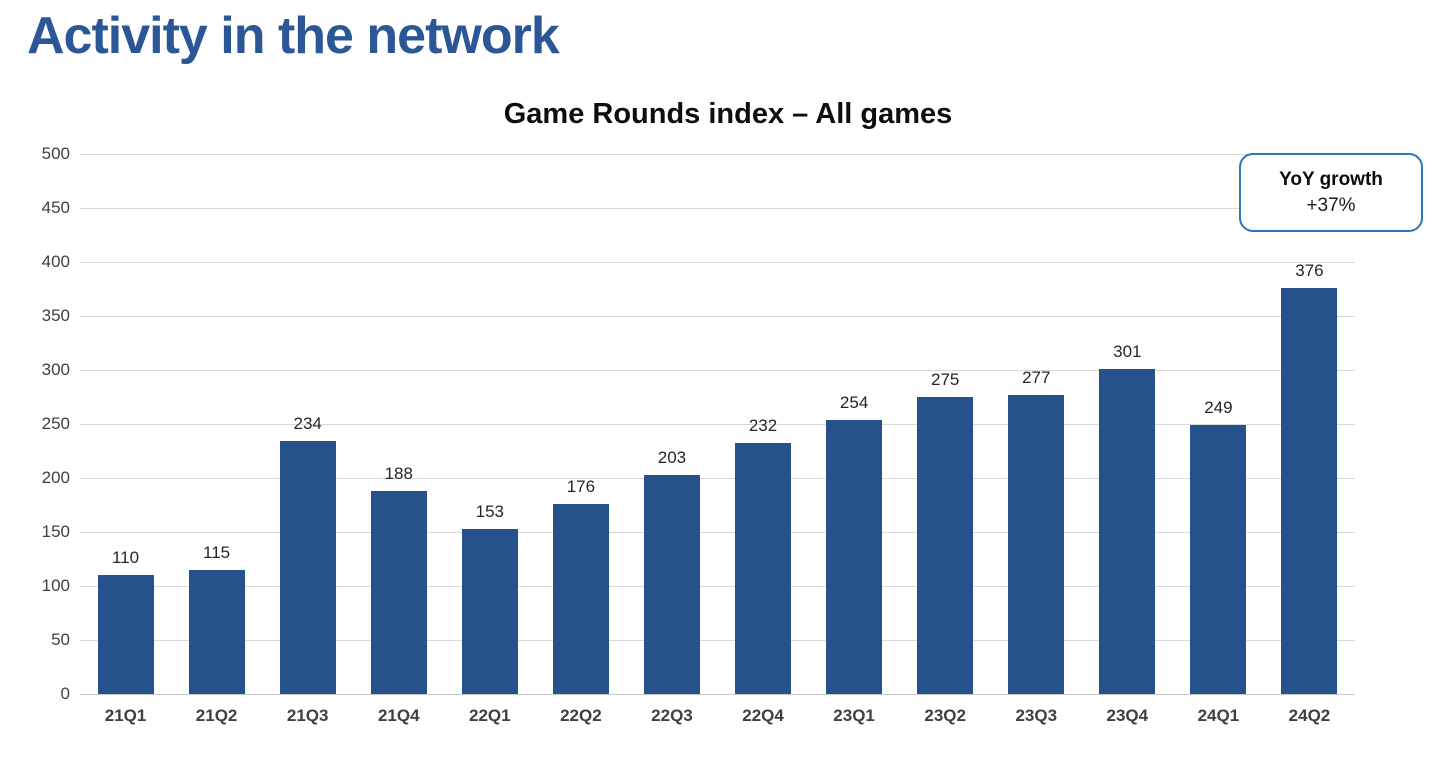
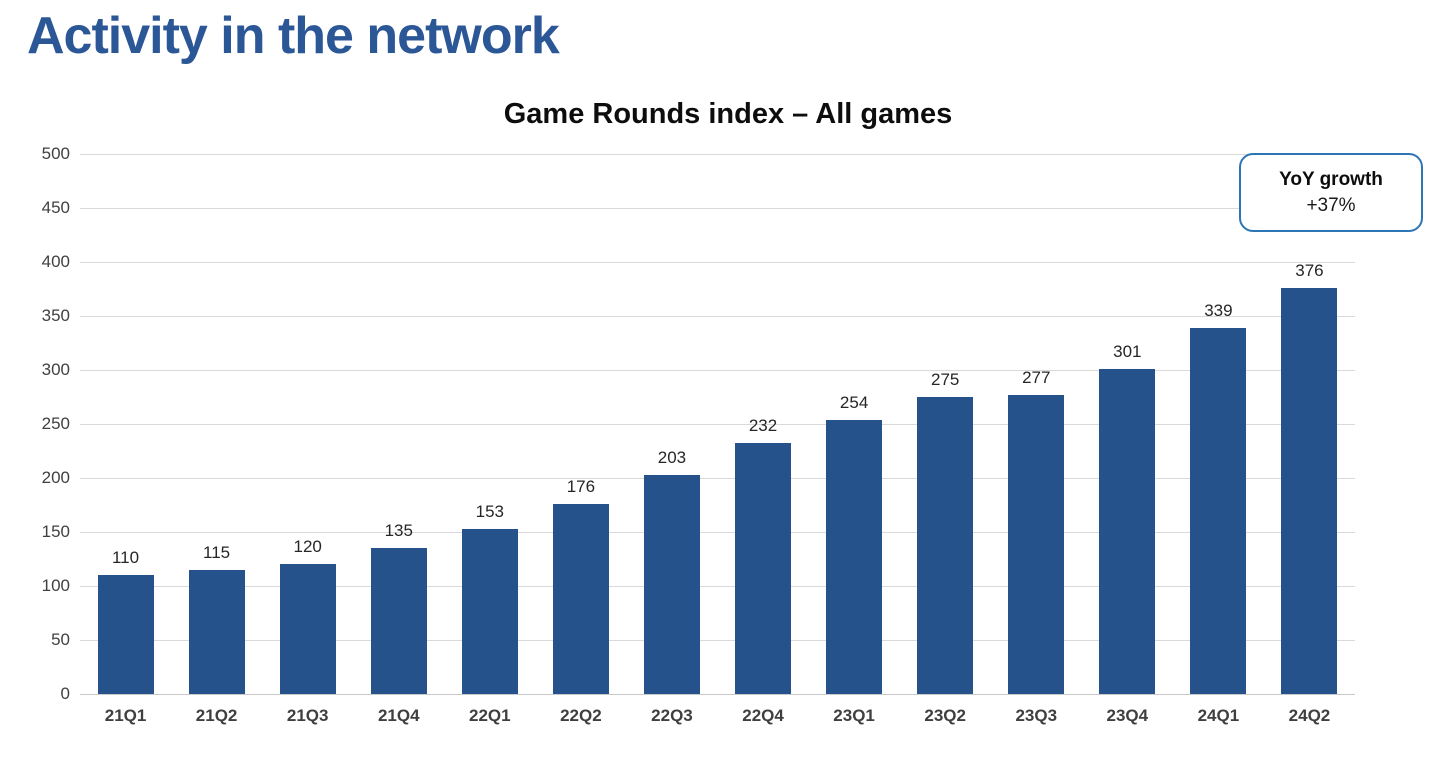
21Q3: 234 -> 120
21Q4: 188 -> 135
24Q1: 249 -> 339
